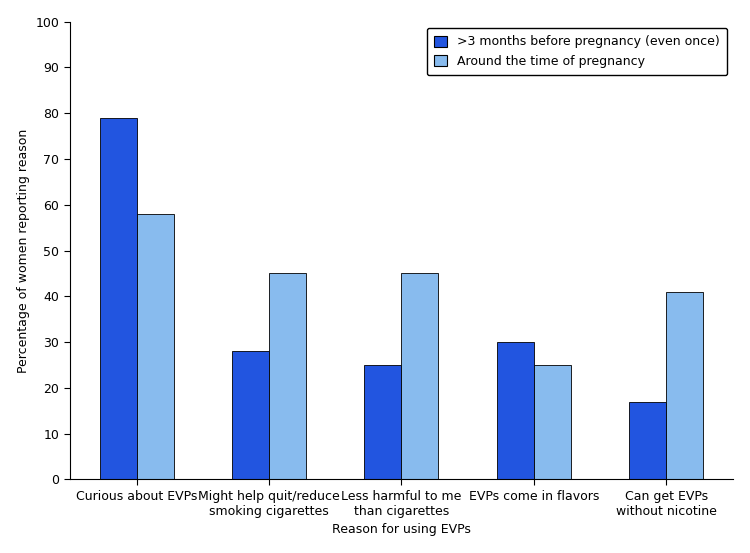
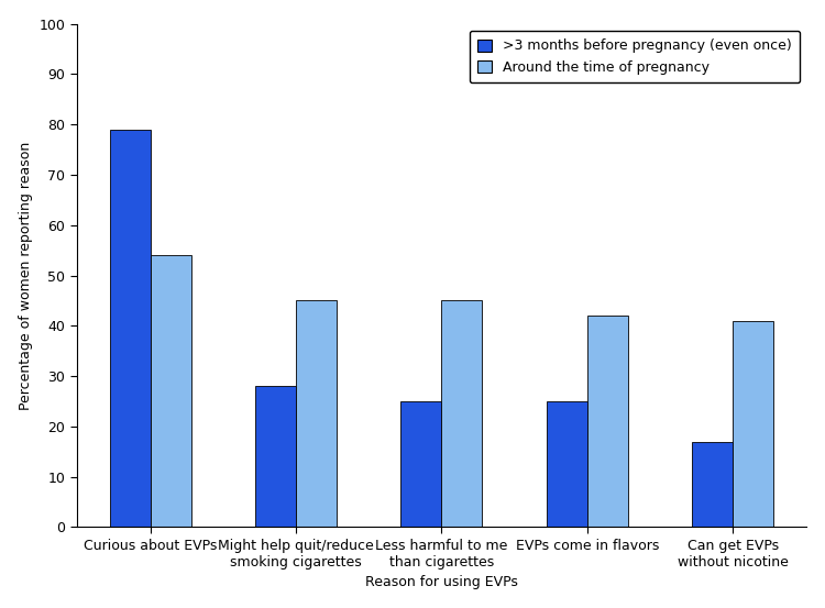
Around the time of pregnancy/Curious about EVPs: 58 -> 54
>3 months before pregnancy (even once)/EVPs come in flavors: 30 -> 25
Around the time of pregnancy/EVPs come in flavors: 25 -> 42
